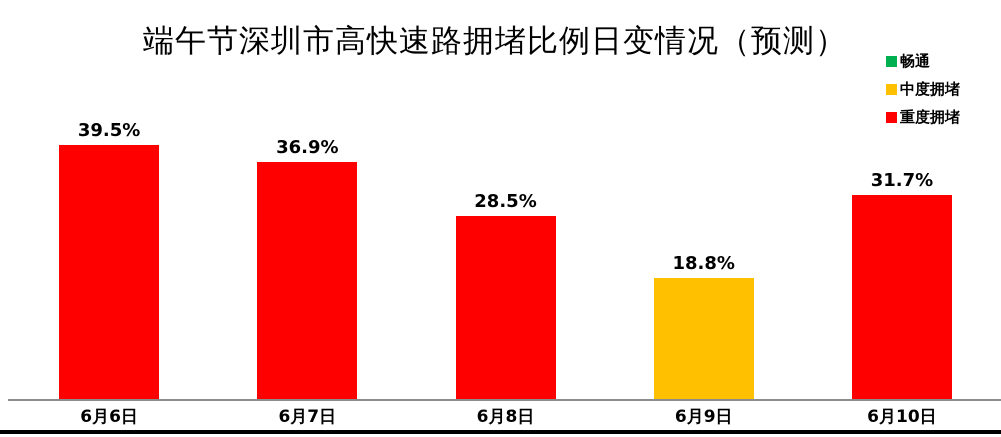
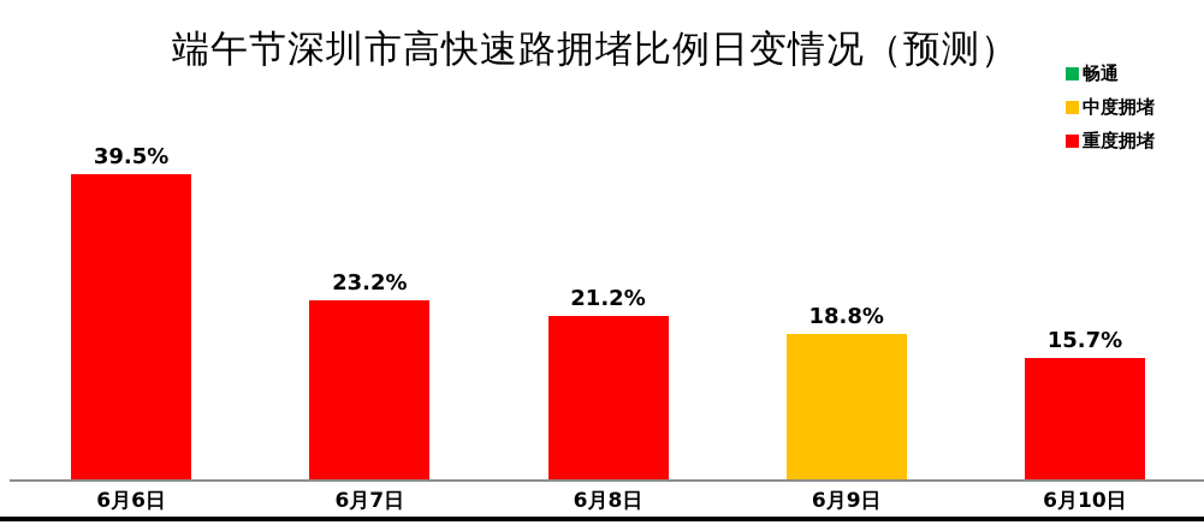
6月7日: 36.9% -> 23.2%
6月8日: 28.5% -> 21.2%
6月10日: 31.7% -> 15.7%
